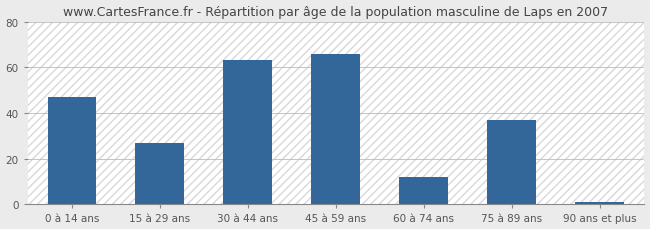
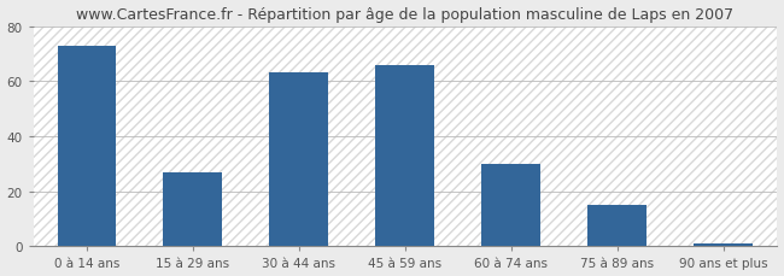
0 à 14 ans: 47 -> 73
60 à 74 ans: 12 -> 30
75 à 89 ans: 37 -> 15
